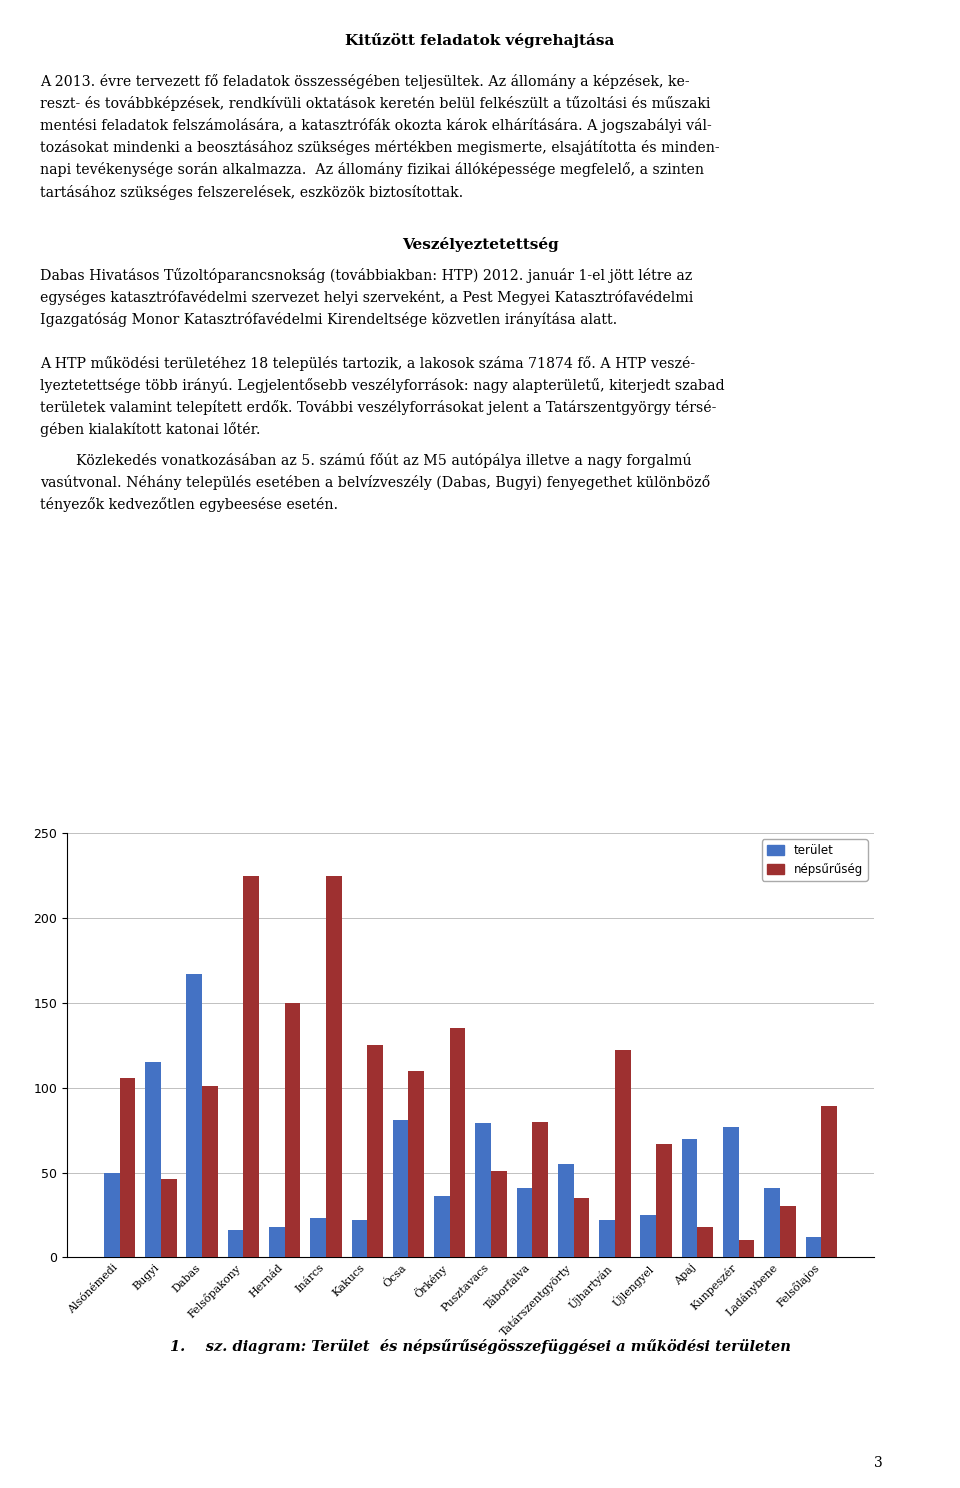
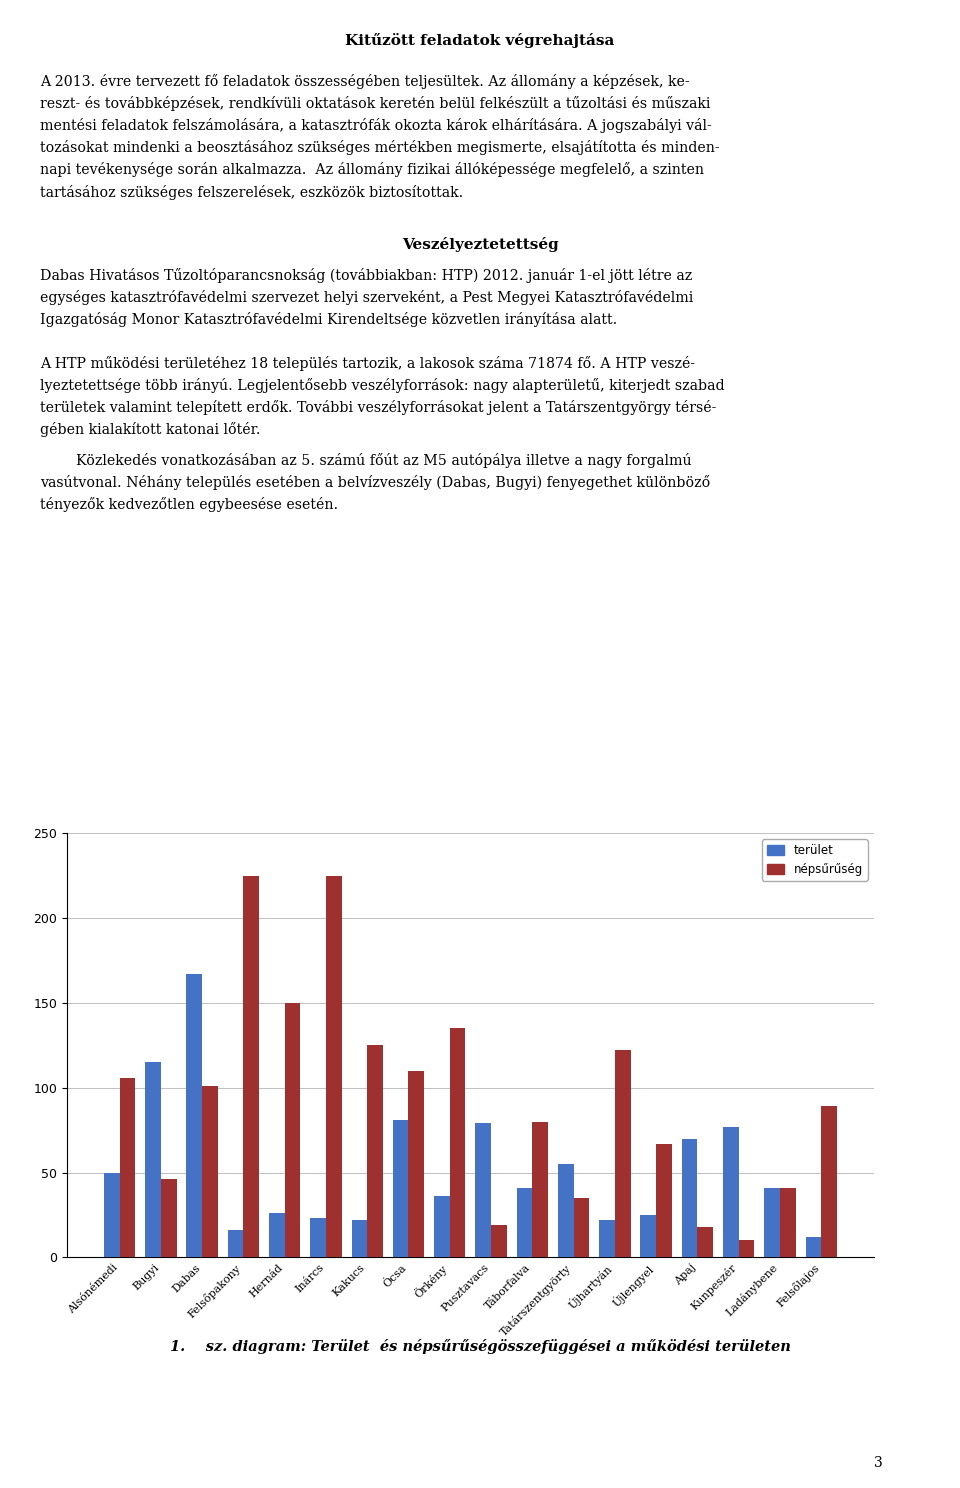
terület/Hernád: 18 -> 26
népsűrűség/Pusztavacs: 51 -> 19
népsűrűség/Ladánybene: 30 -> 41
